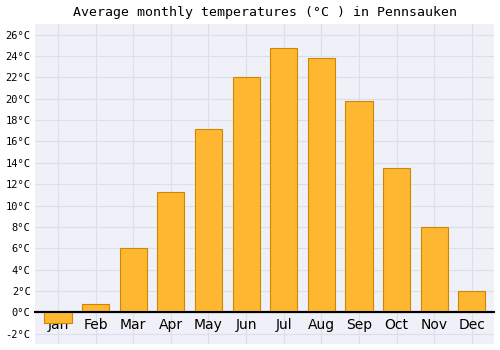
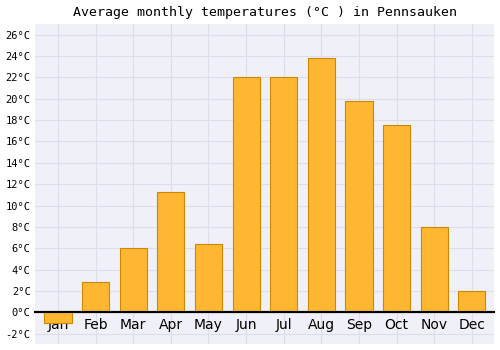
Feb: 0.8°C -> 2.8°C
May: 17.2°C -> 6.4°C
Jul: 24.7°C -> 22.0°C
Oct: 13.5°C -> 17.5°C
